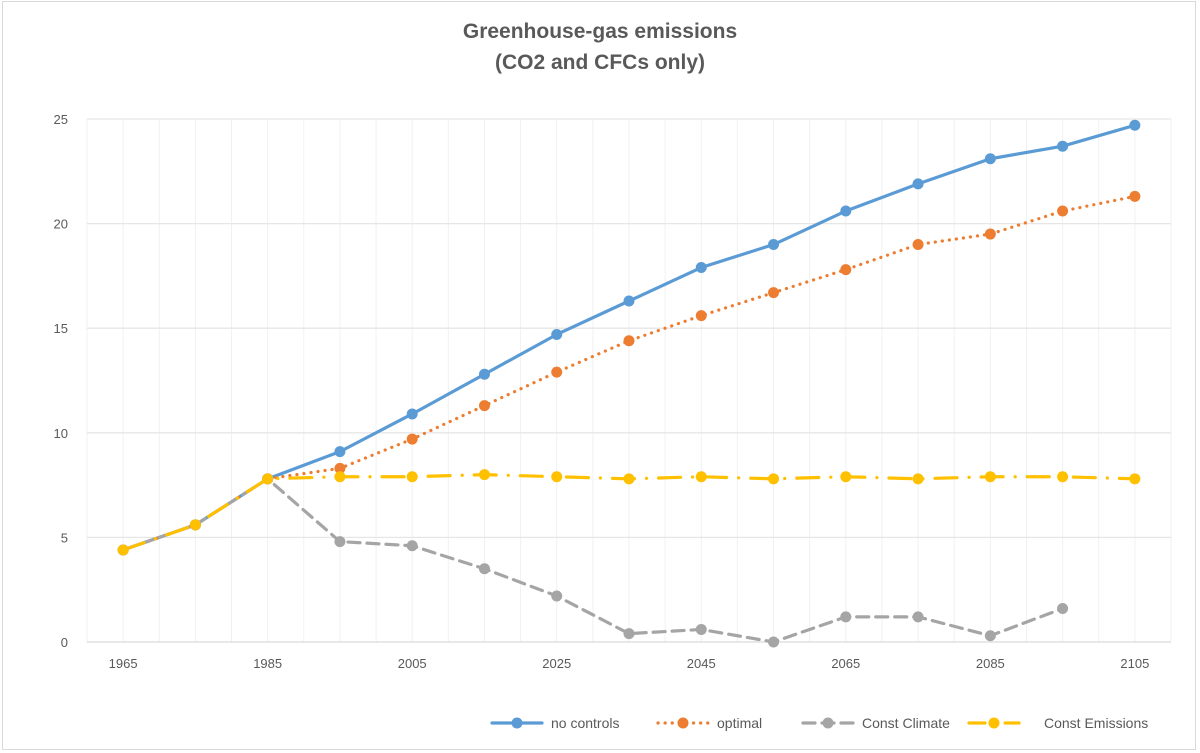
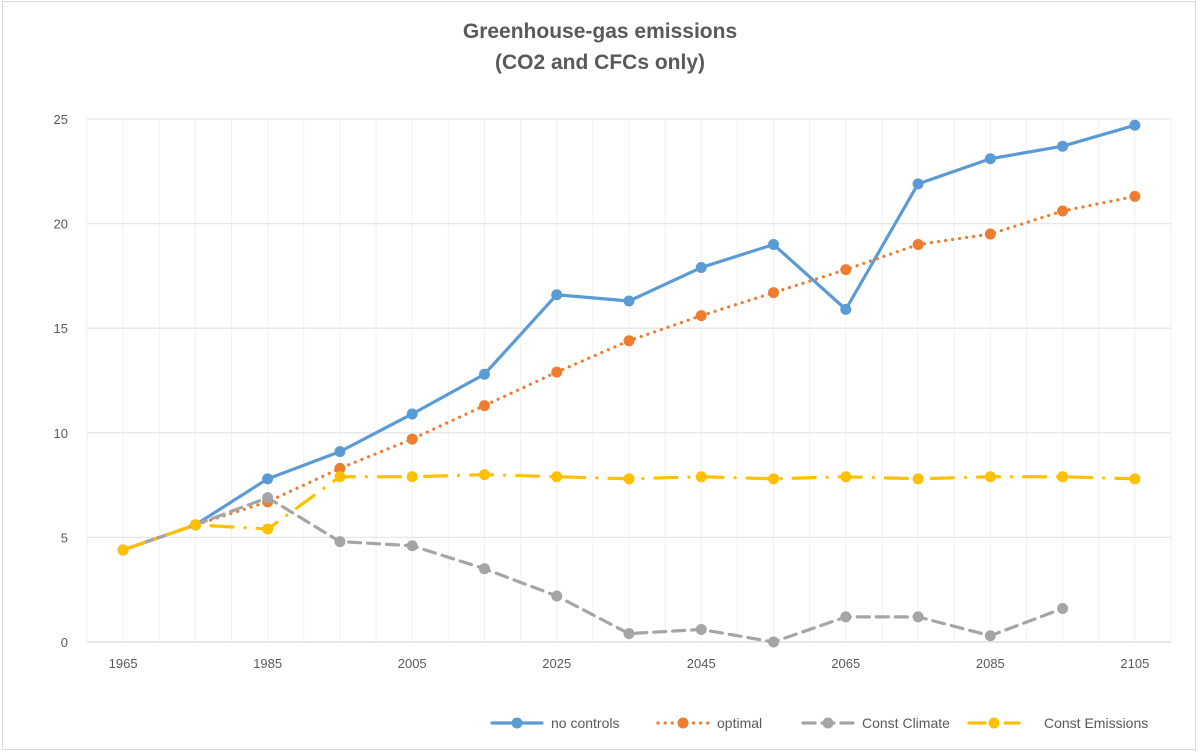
optimal/1985: 7.8 -> 6.7
Const Climate/1985: 7.8 -> 6.9
Const Emissions/1985: 7.8 -> 5.4
no controls/2025: 14.7 -> 16.6
no controls/2065: 20.6 -> 15.9
